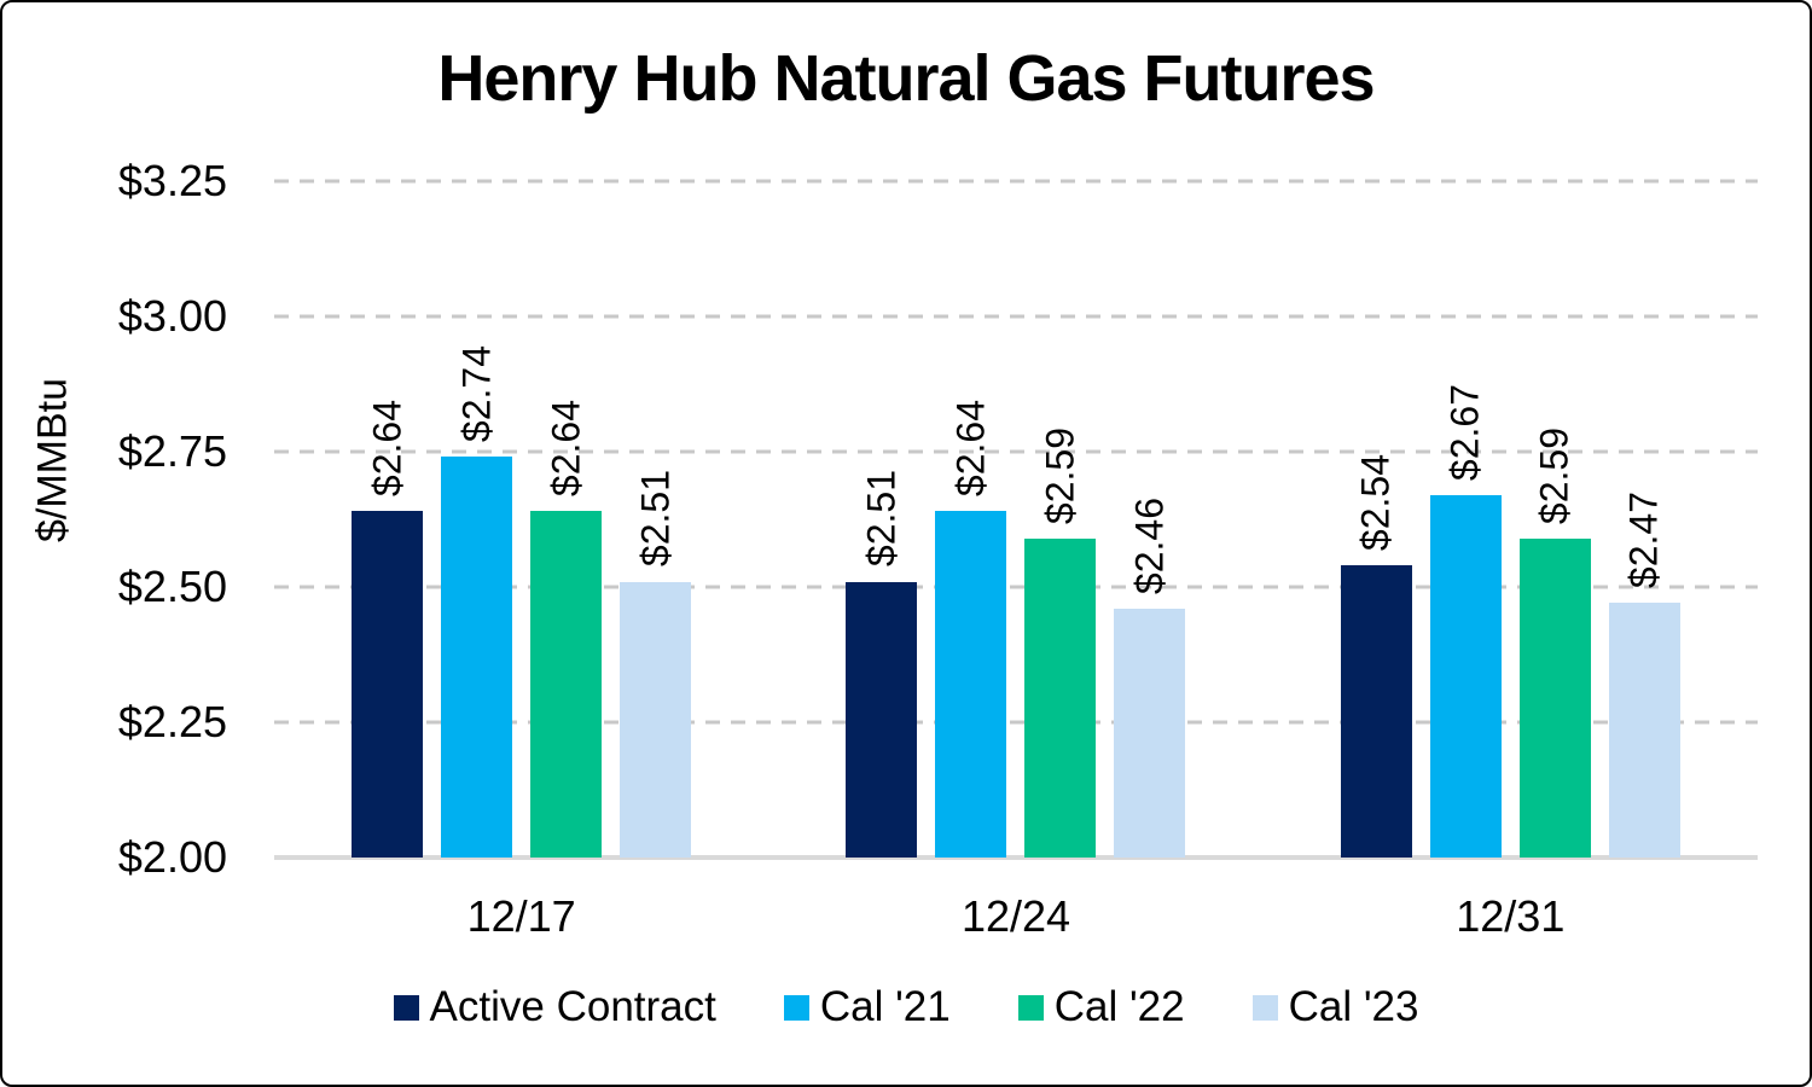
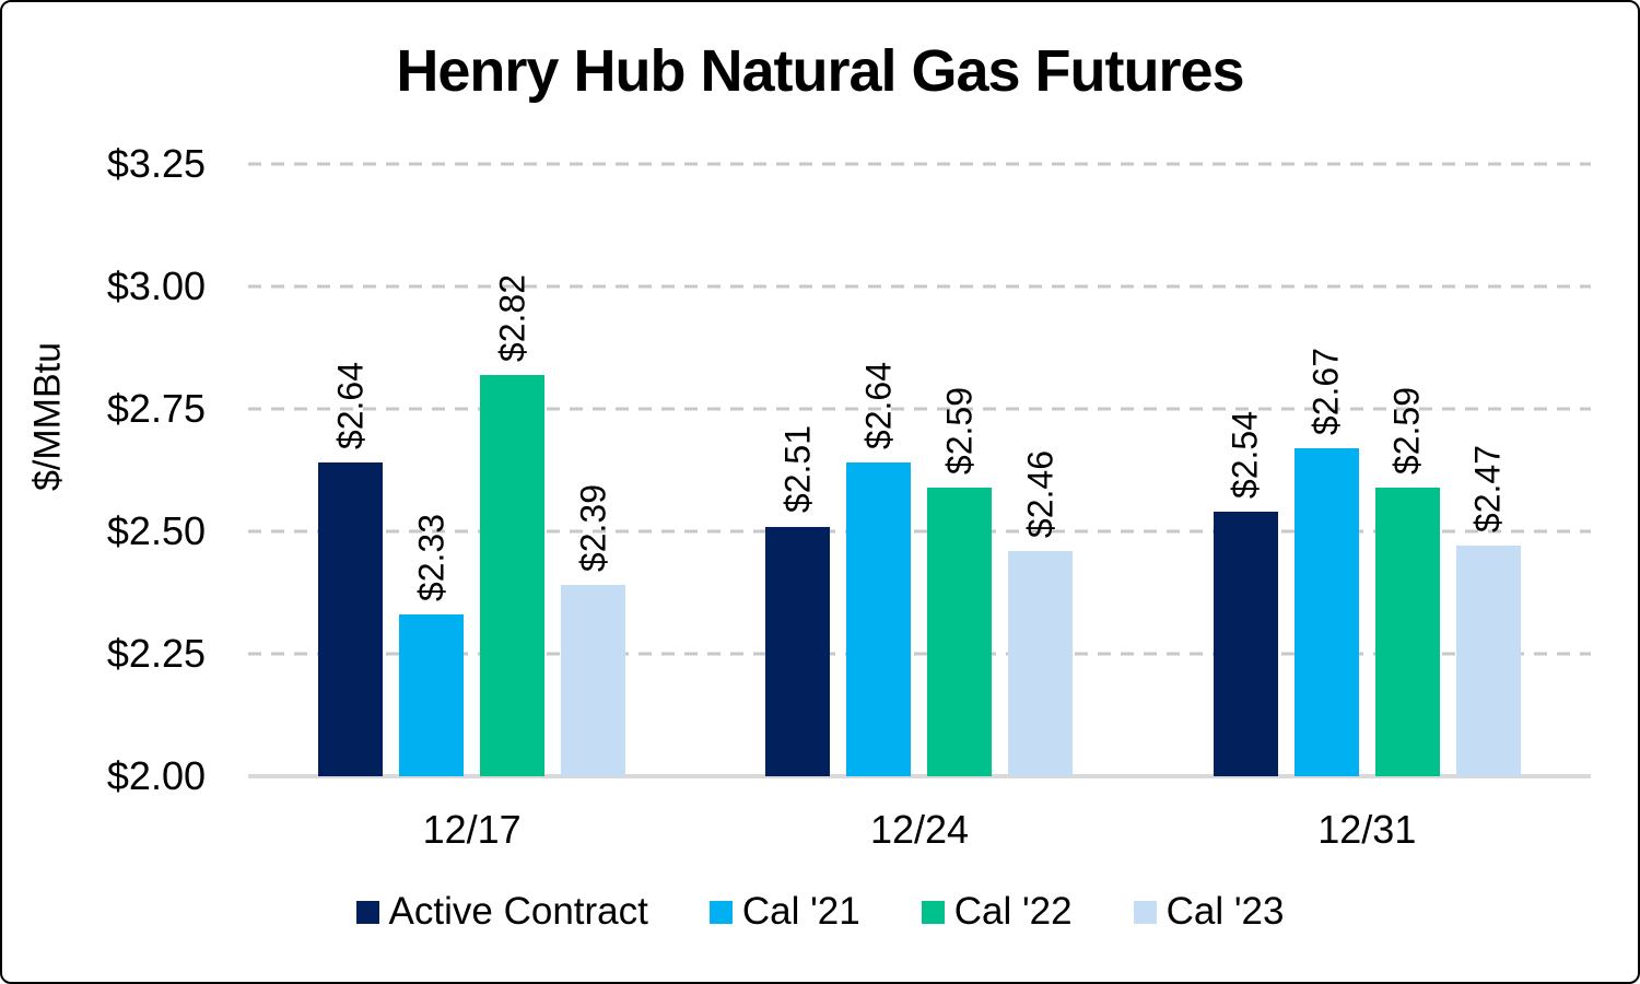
Cal '21/12/17: $2.74 -> $2.33
Cal '22/12/17: $2.64 -> $2.82
Cal '23/12/17: $2.51 -> $2.39
